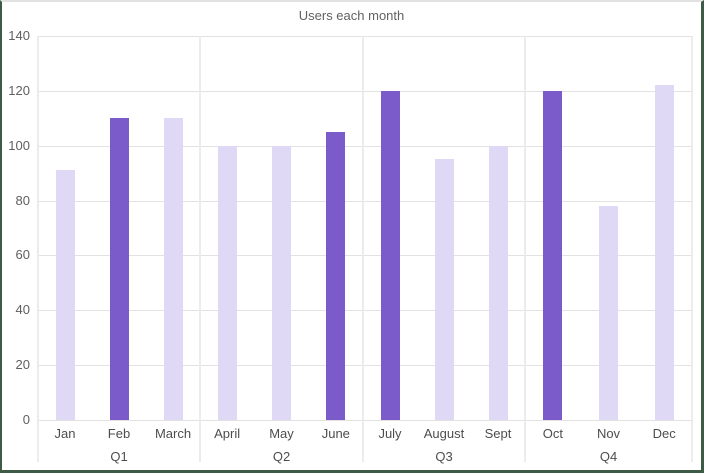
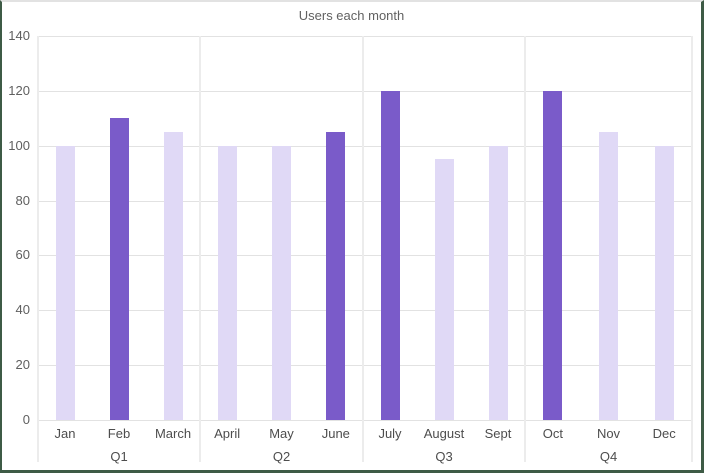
Jan: 91 -> 100
March: 110 -> 105
Nov: 78 -> 105
Dec: 122 -> 100
